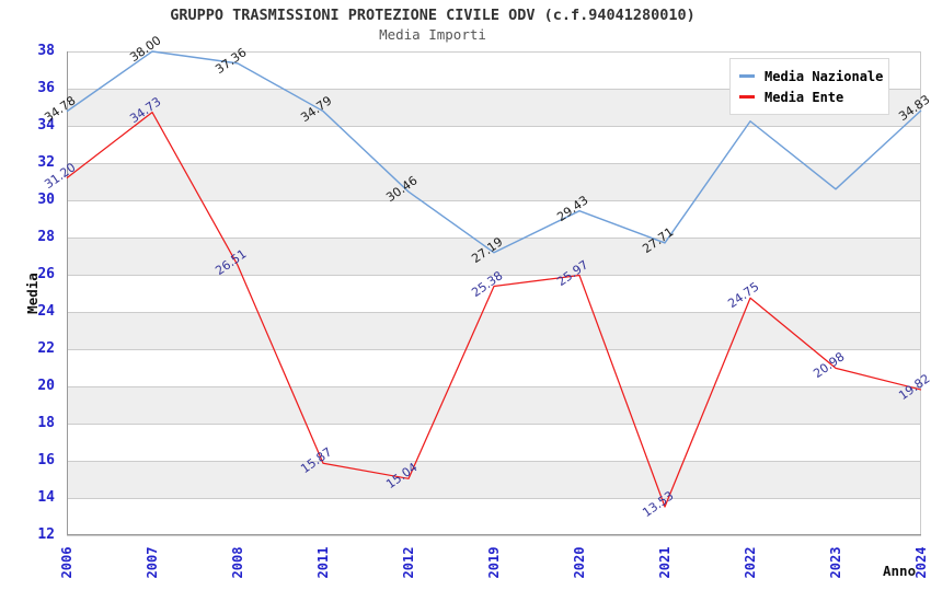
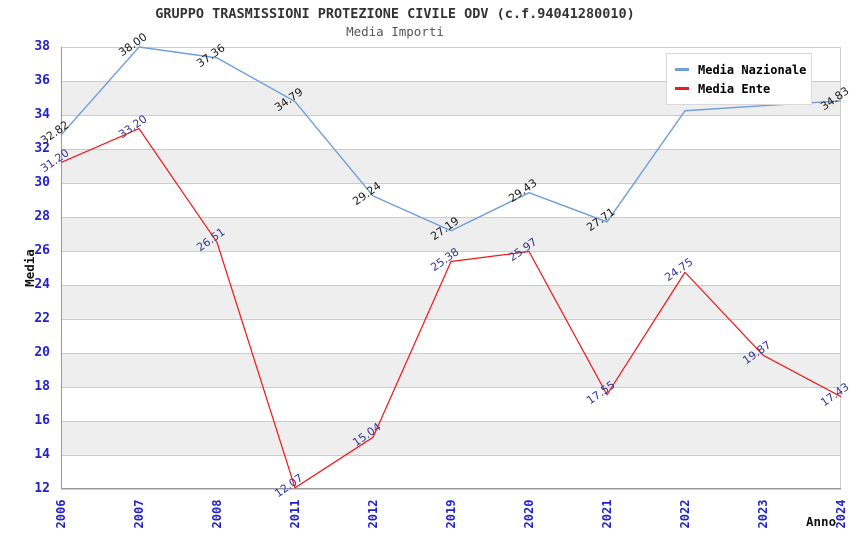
Media Nazionale/2006: 34.78 -> 32.82
Media Ente/2007: 34.73 -> 33.20
Media Ente/2011: 15.87 -> 12.07
Media Nazionale/2012: 30.46 -> 29.24
Media Ente/2021: 13.53 -> 17.55
Media Nazionale/2023: 30.6 -> 34.5
Media Ente/2023: 20.98 -> 19.87
Media Ente/2024: 19.82 -> 17.43
